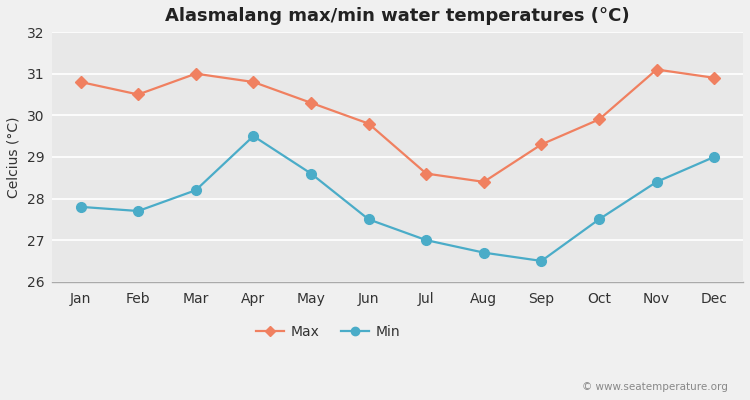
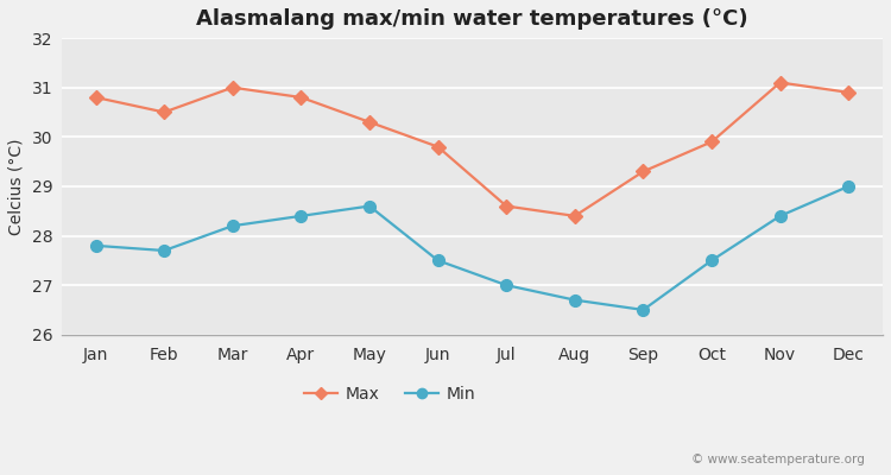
Min/Apr: 29.5 -> 28.4
